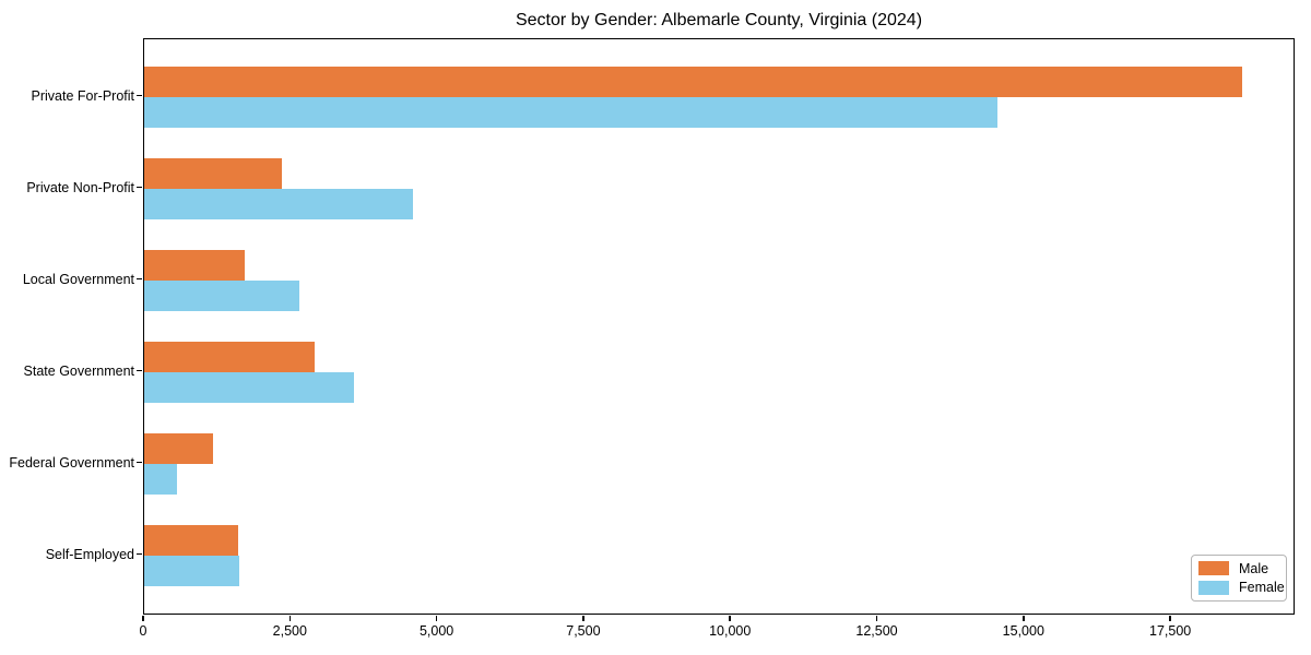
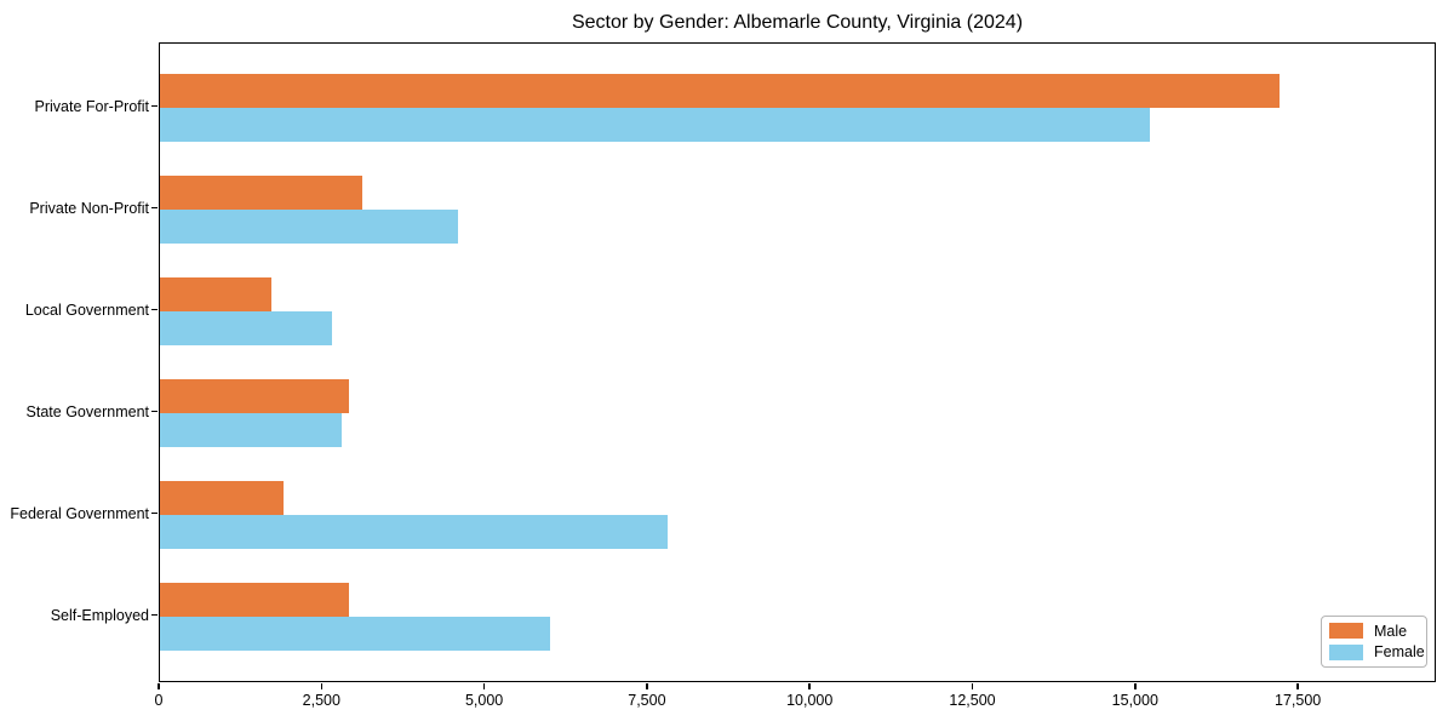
Male/Private For-Profit: 18700 -> 17200
Female/Private For-Profit: 14500 -> 15200
Male/Private Non-Profit: 2400 -> 3100
Female/State Government: 3600 -> 2800
Male/Federal Government: 1200 -> 1900
Female/Federal Government: 600 -> 7800
Male/Self-Employed: 1600 -> 2900
Female/Self-Employed: 1600 -> 6000
